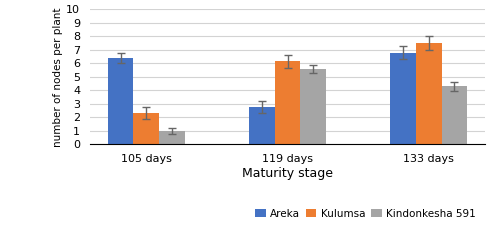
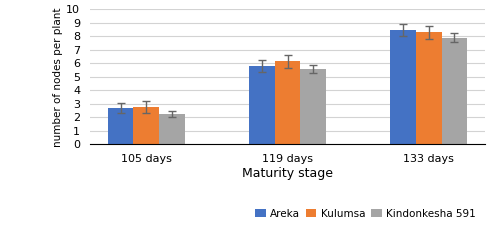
Areka/105 days: 6.4 -> 2.7
Kulumsa/105 days: 2.3 -> 2.8
Kindonkesha 591/105 days: 1.0 -> 2.2
Areka/119 days: 2.8 -> 5.8
Areka/133 days: 6.8 -> 8.5
Kulumsa/133 days: 7.5 -> 8.3
Kindonkesha 591/133 days: 4.3 -> 7.9
